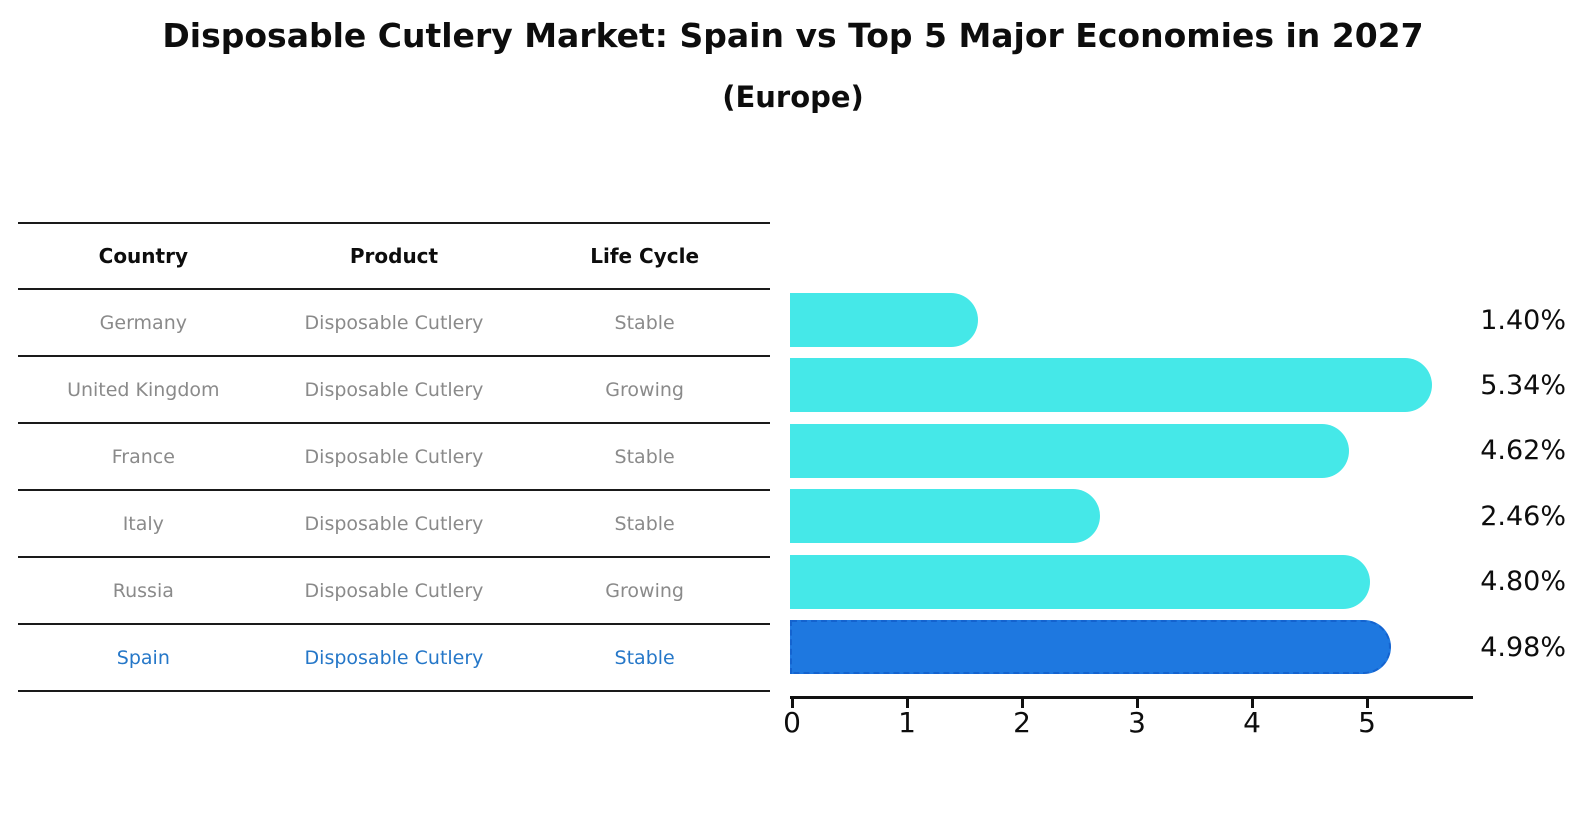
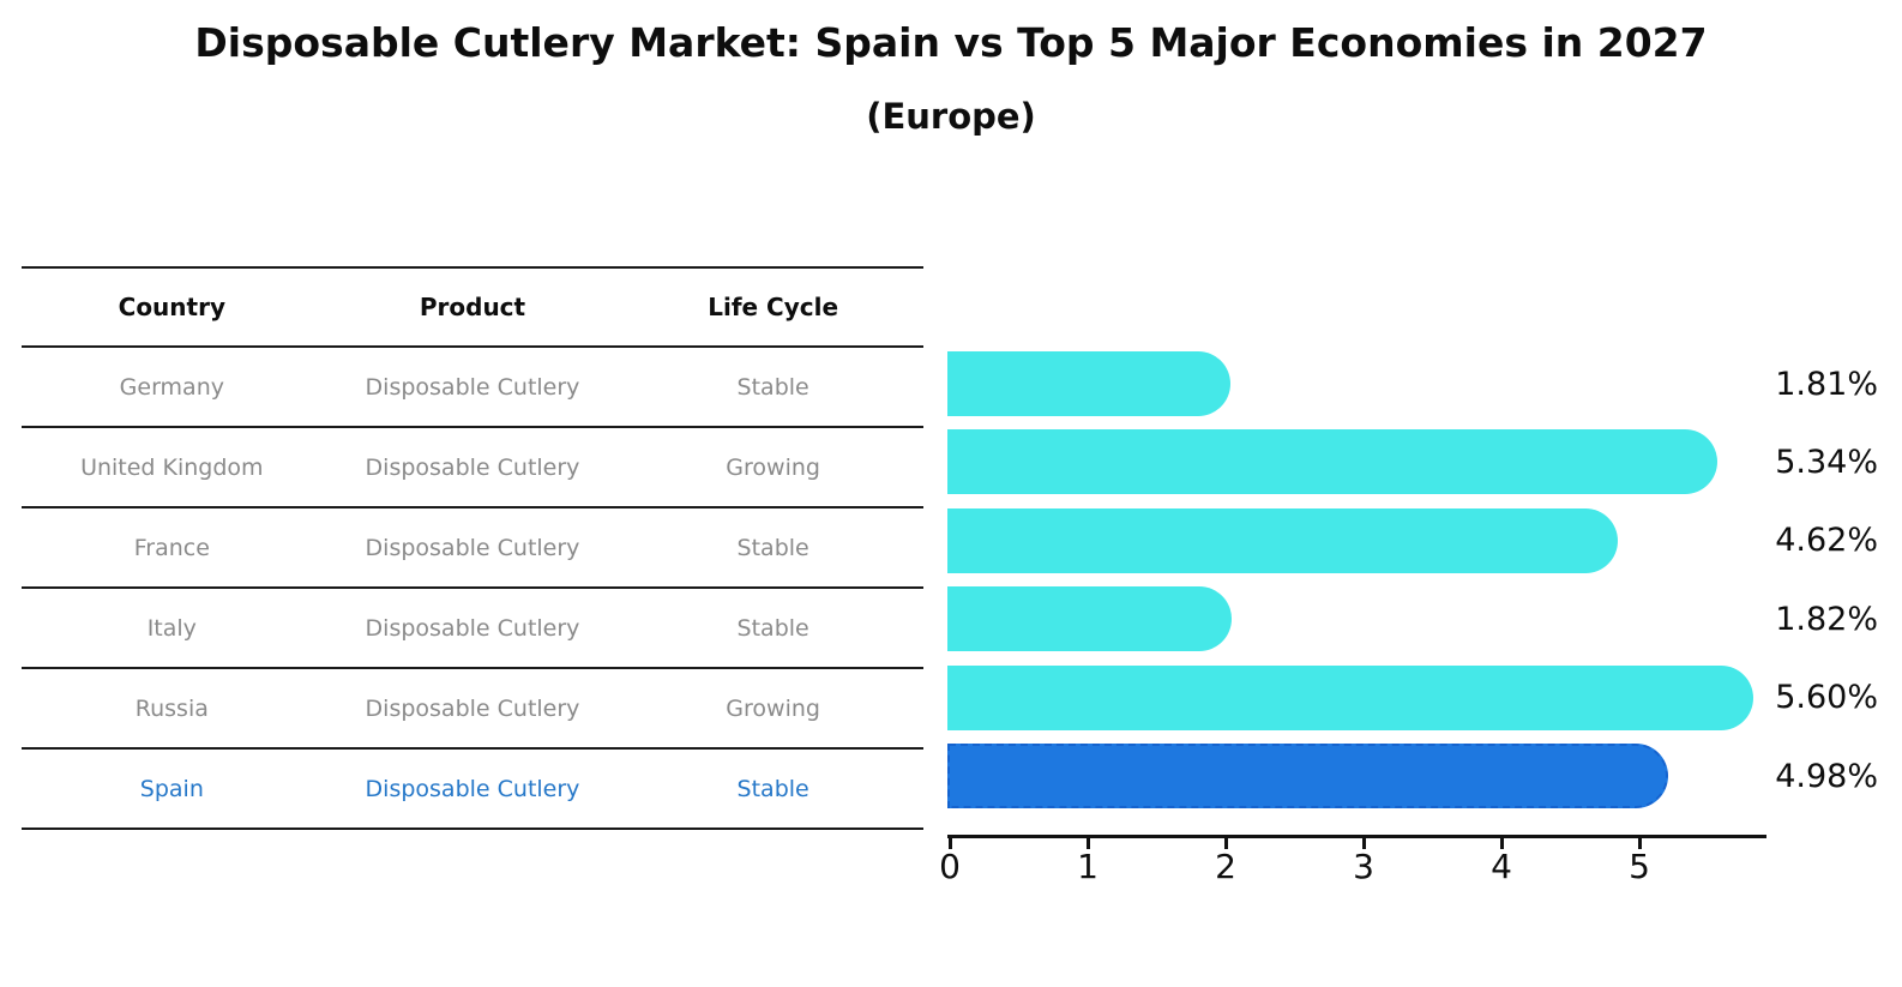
Germany: 1.40% -> 1.81%
Italy: 2.46% -> 1.82%
Russia: 4.80% -> 5.60%
